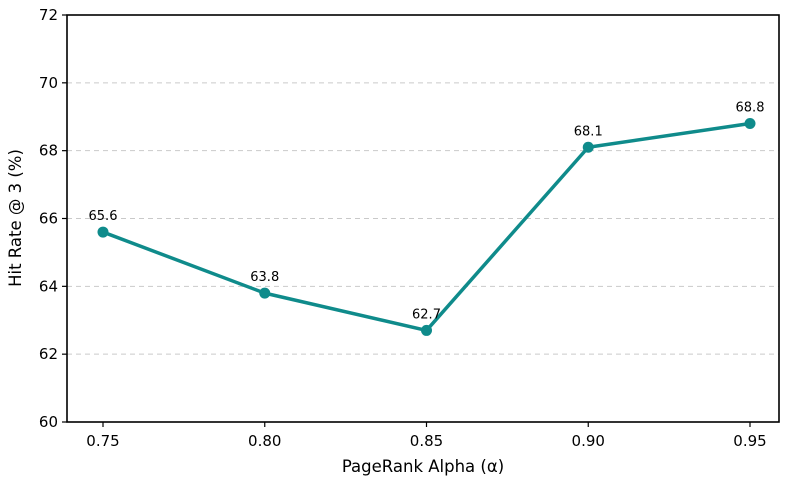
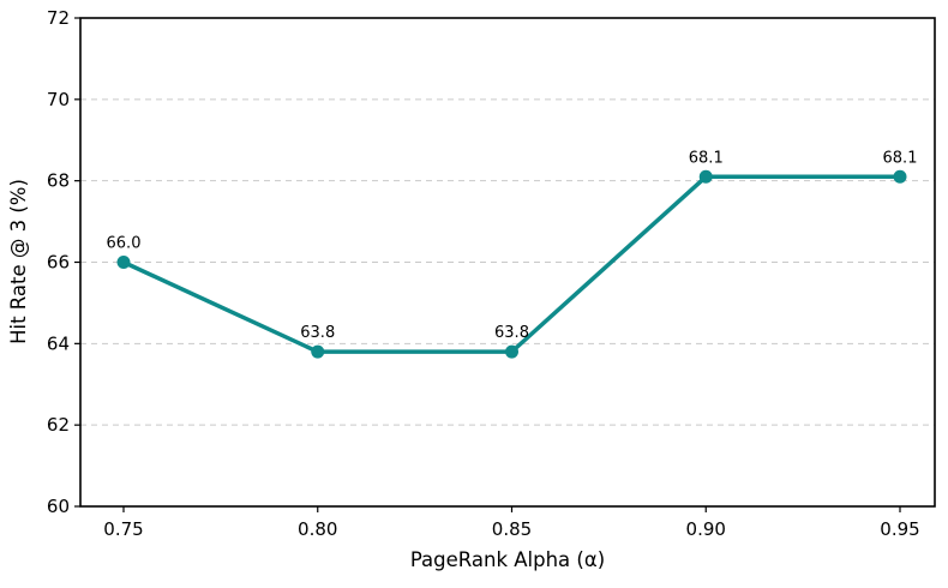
0.75: 65.6 -> 66.0
0.85: 62.7 -> 63.8
0.95: 68.8 -> 68.1
